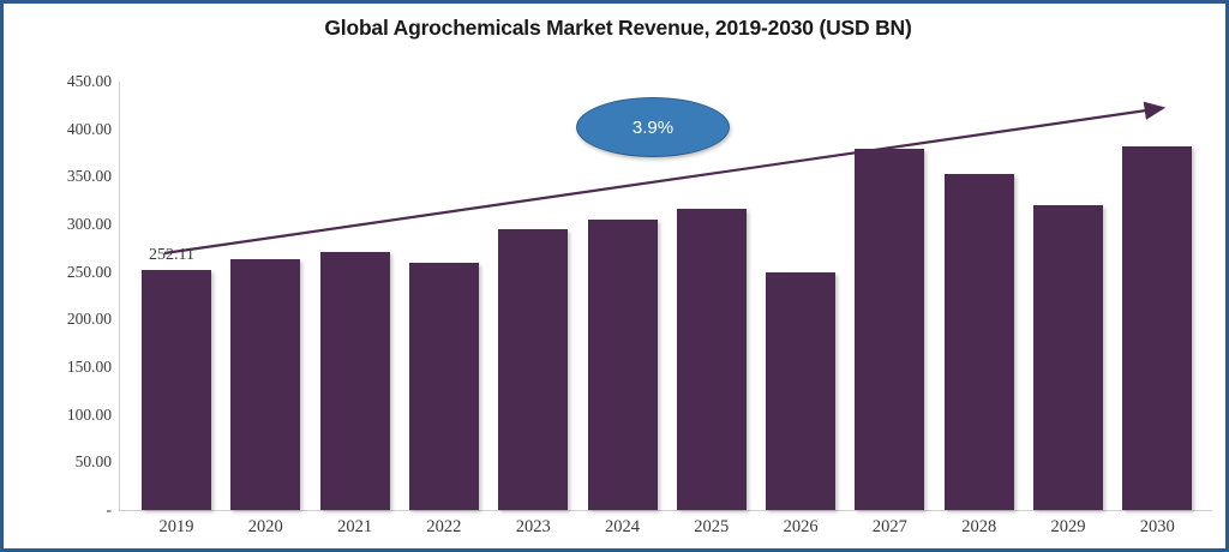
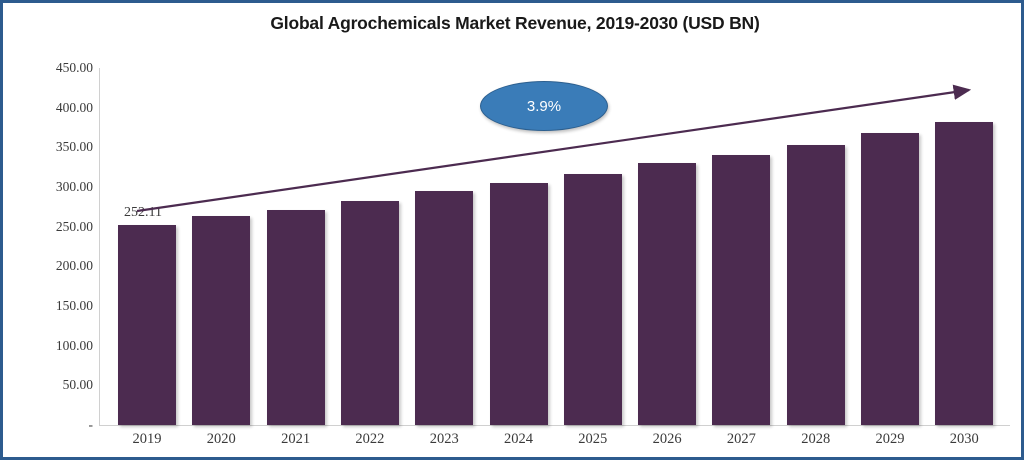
2022: 260 -> 280
2026: 250 -> 330
2027: 380 -> 340
2029: 320 -> 370
